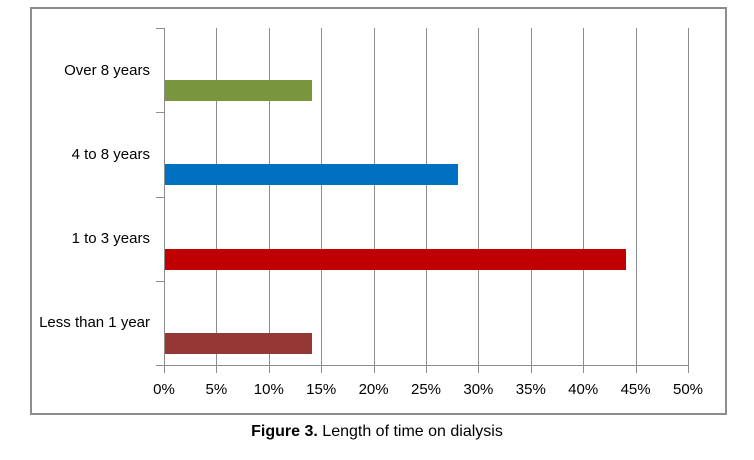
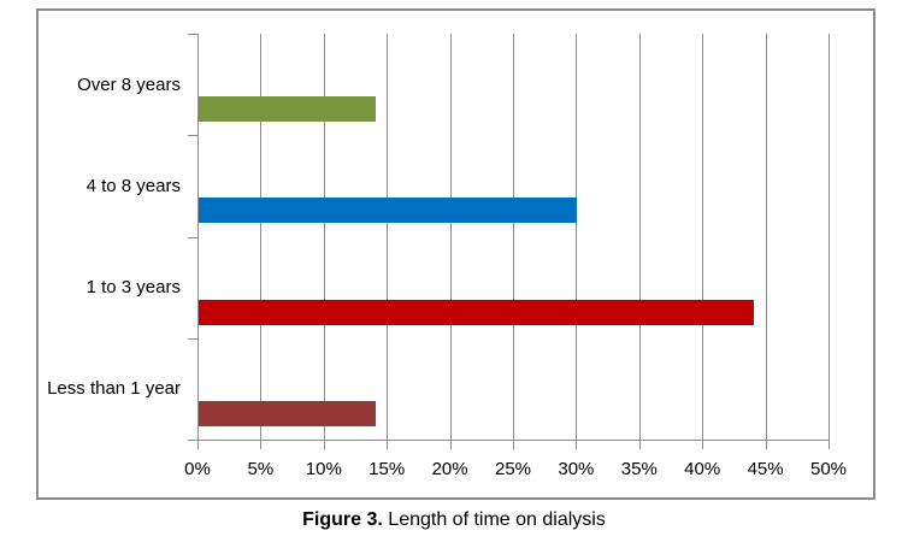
4 to 8 years: 28% -> 30%
